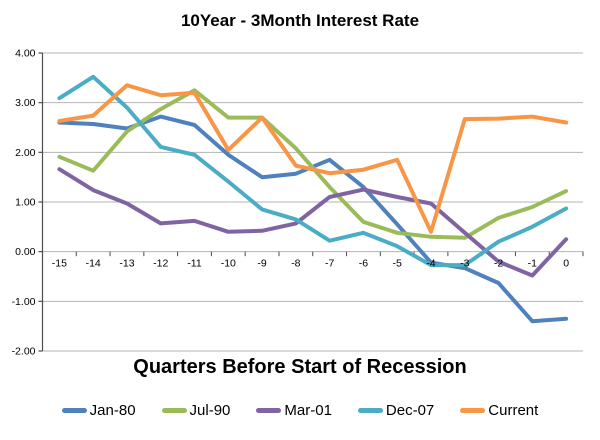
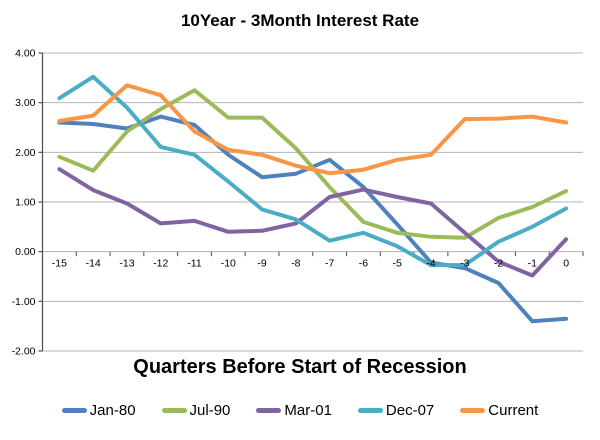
Current/-11: 3.2 -> 2.4
Current/-9: 2.7 -> 1.9
Current/-4: 0.4 -> 1.9
